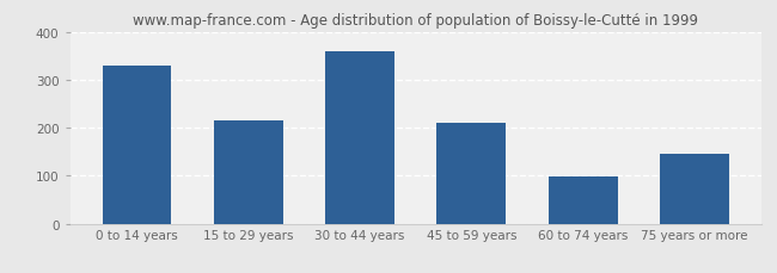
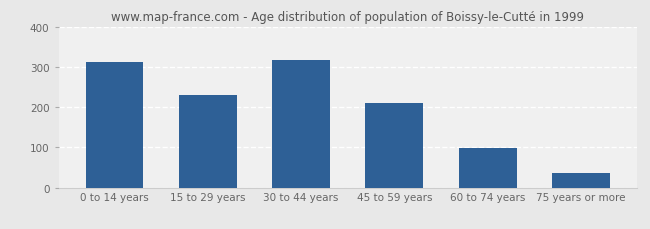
0 to 14 years: 330 -> 313
15 to 29 years: 215 -> 230
30 to 44 years: 360 -> 318
75 years or more: 145 -> 37
